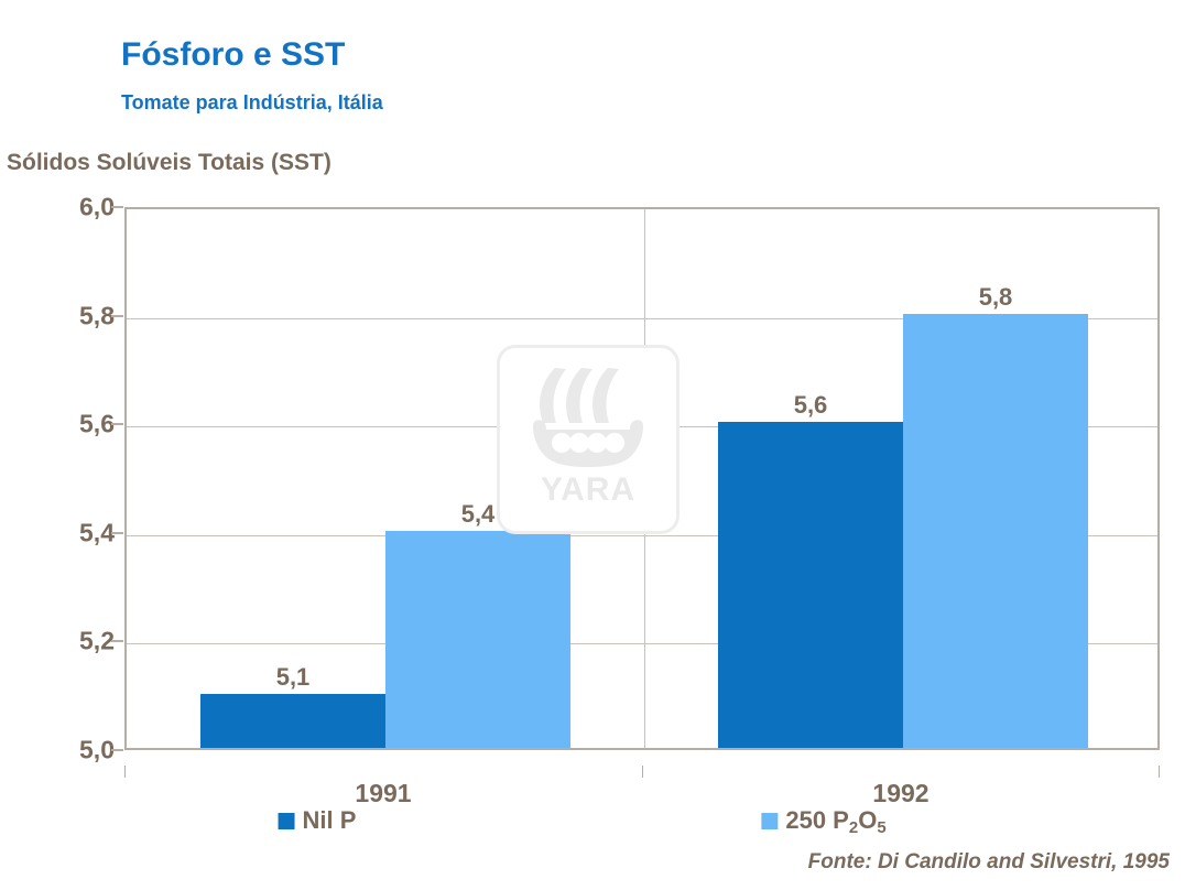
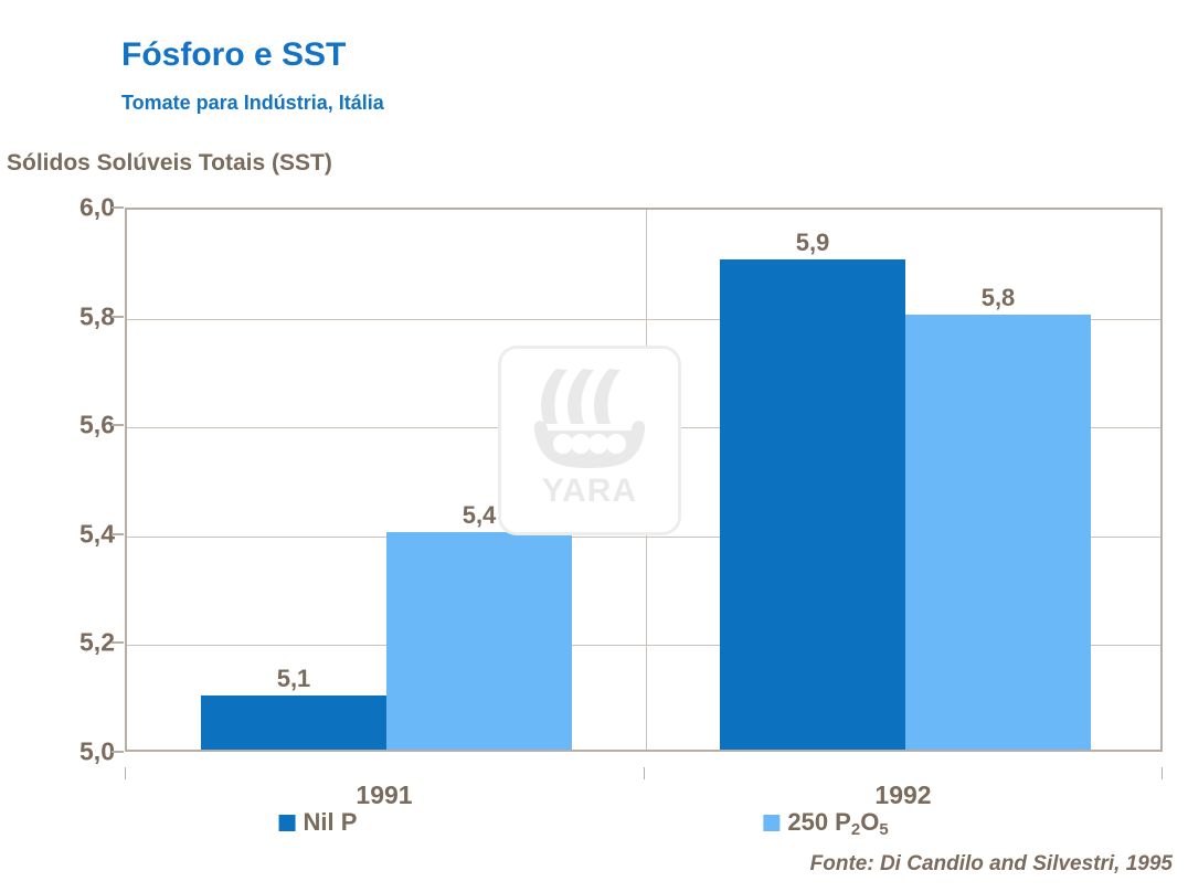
Nil P/1992: 5,6 -> 5,9
